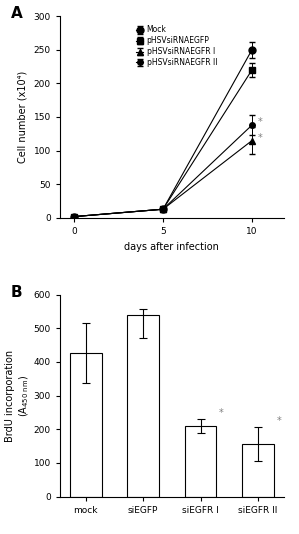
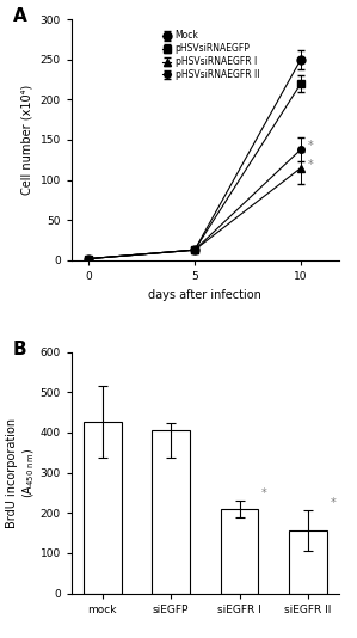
siEGFP: 540 -> 407
